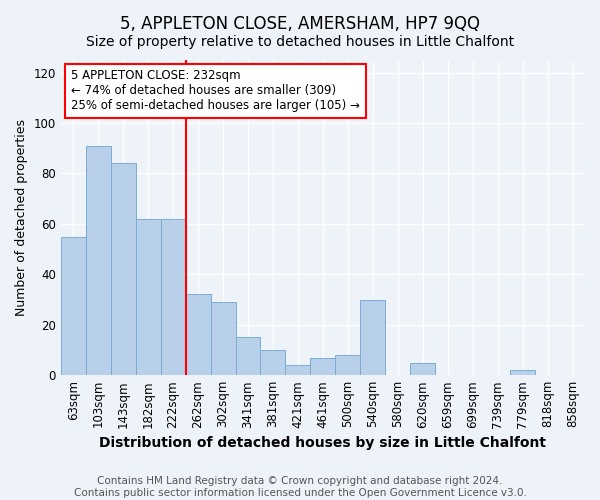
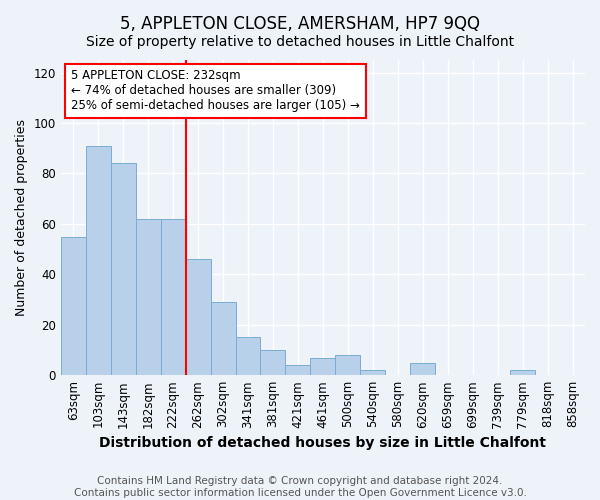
262sqm: 32 -> 46
540sqm: 30 -> 2
